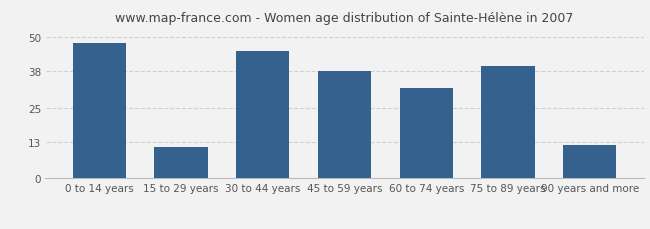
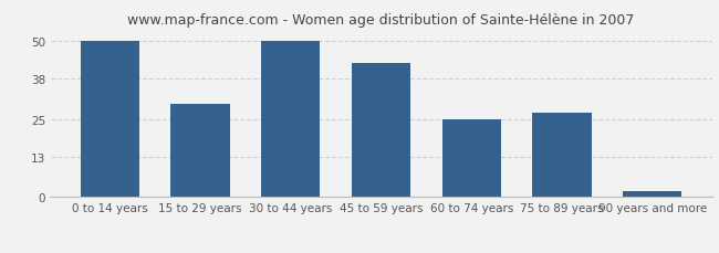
0 to 14 years: 48 -> 50
15 to 29 years: 11 -> 30
30 to 44 years: 45 -> 50
45 to 59 years: 38 -> 43
60 to 74 years: 32 -> 25
75 to 89 years: 40 -> 27
90 years and more: 12 -> 2
